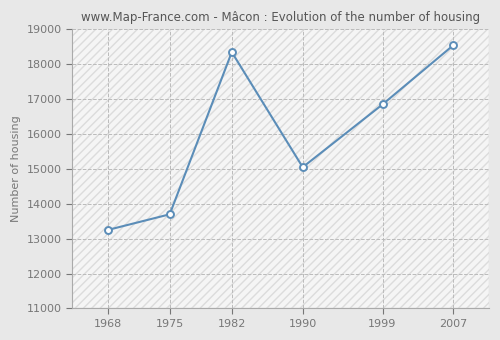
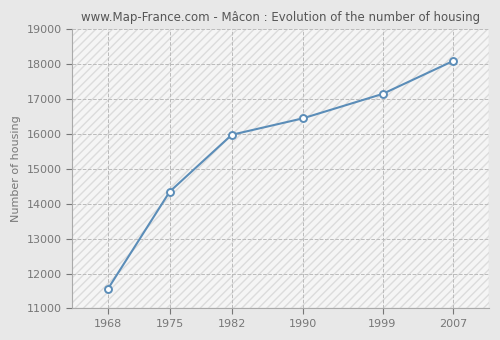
1968: 13250 -> 11550
1975: 13700 -> 14350
1982: 18350 -> 15980
1990: 15050 -> 16450
1999: 16850 -> 17150
2007: 18550 -> 18100
